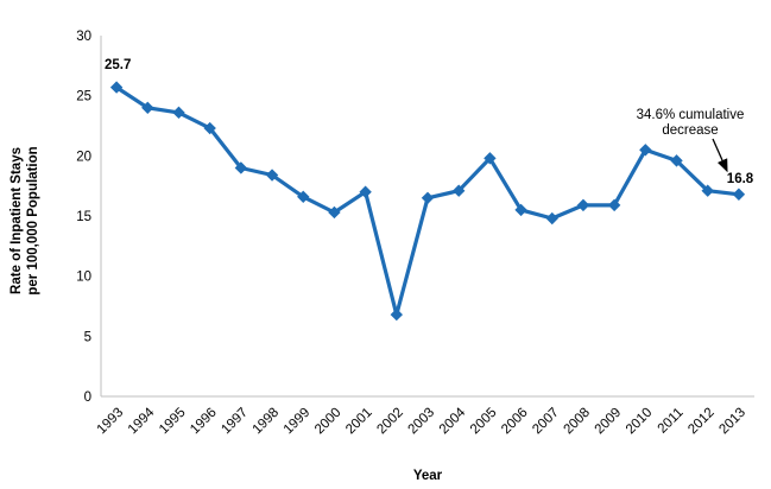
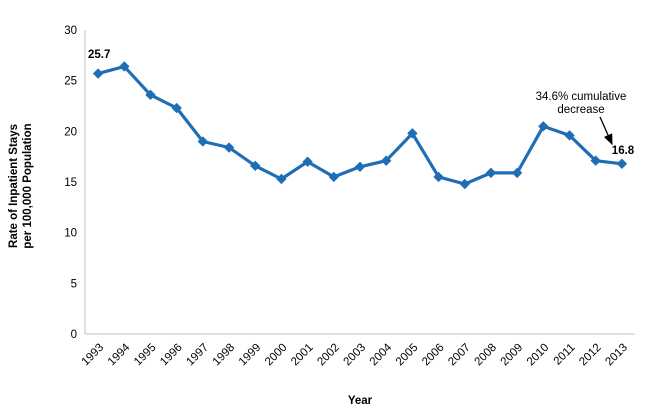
1994: 24.0 -> 26.4
2002: 6.8 -> 15.5
